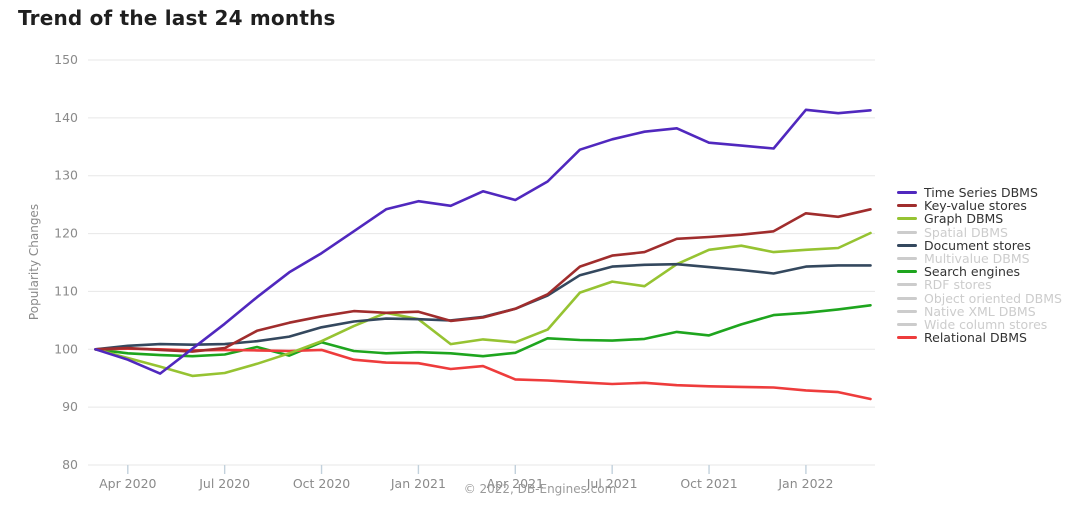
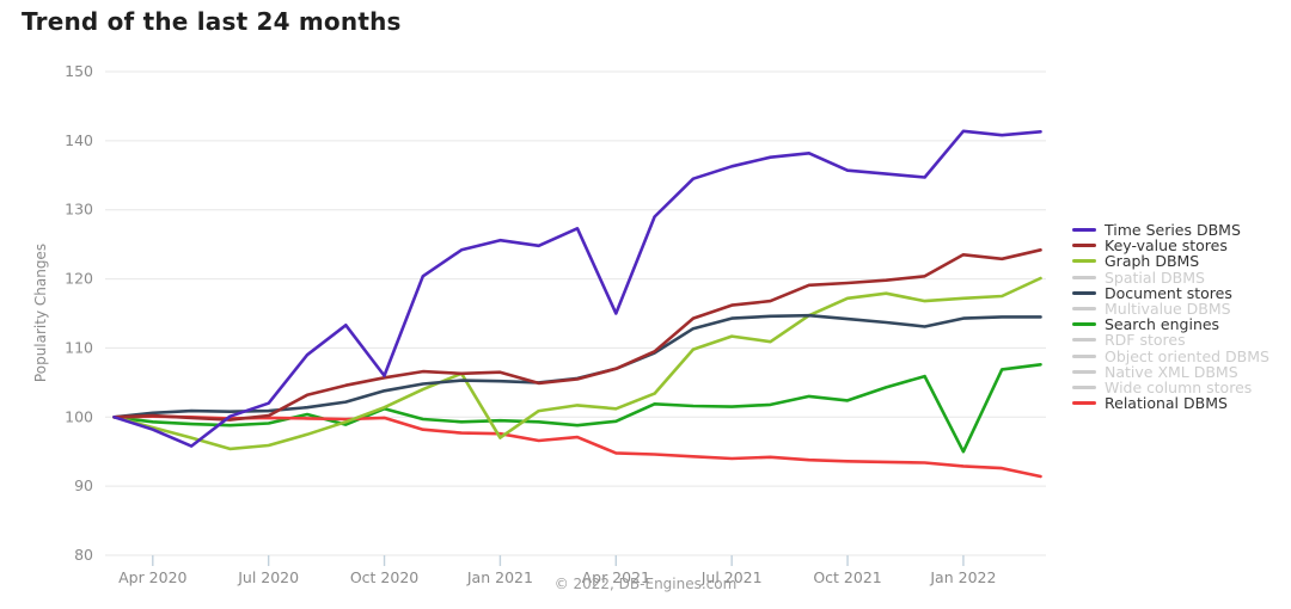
Time Series DBMS/Jul 2020: 104 -> 102
Time Series DBMS/Oct 2020: 117 -> 106
Graph DBMS/Jan 2021: 105 -> 97
Time Series DBMS/Apr 2021: 126 -> 115
Search engines/Jan 2022: 106 -> 95
